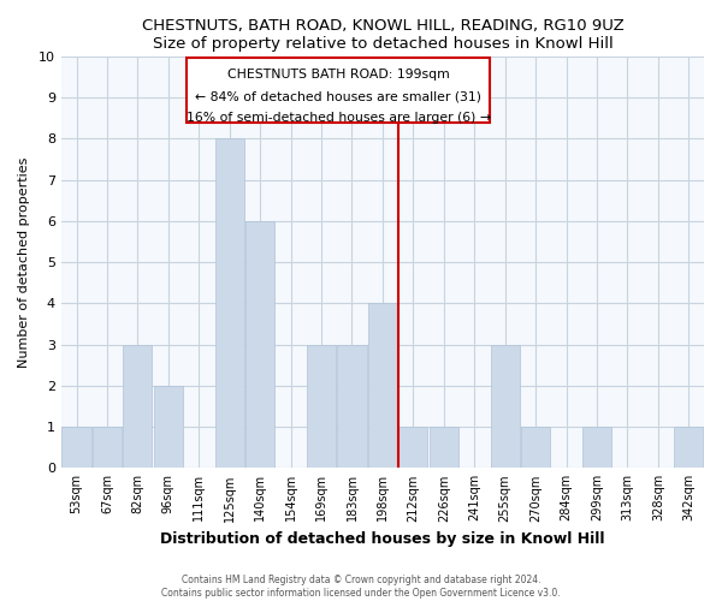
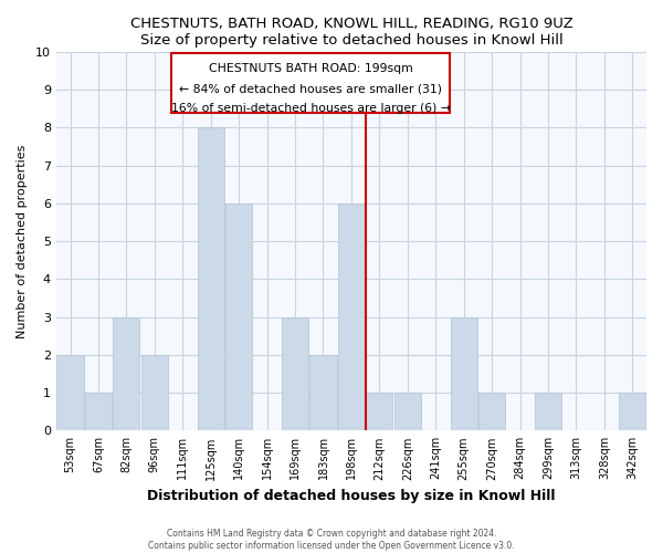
53sqm: 1 -> 2
183sqm: 3 -> 2
198sqm: 4 -> 6
